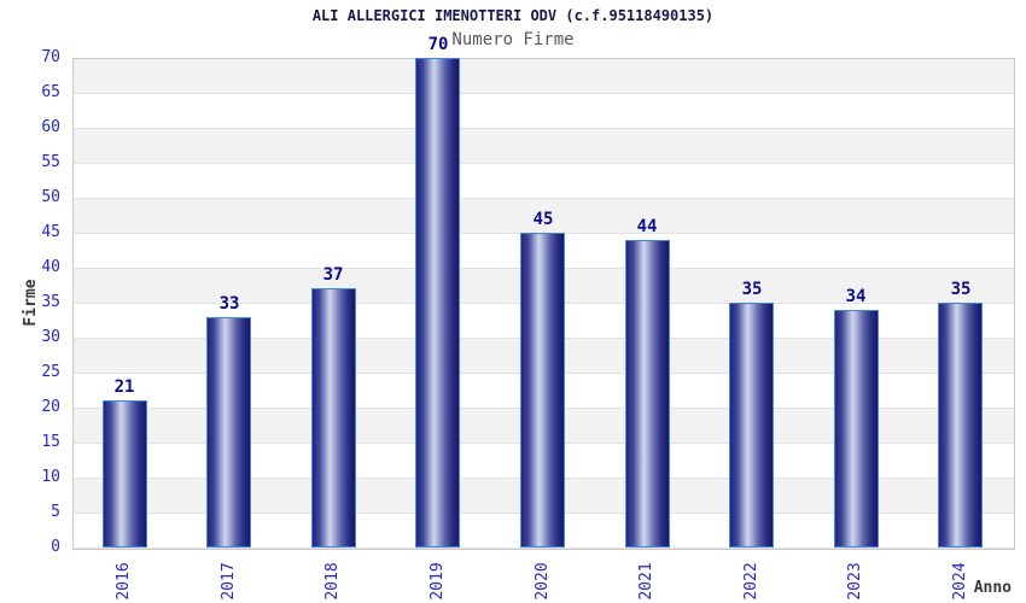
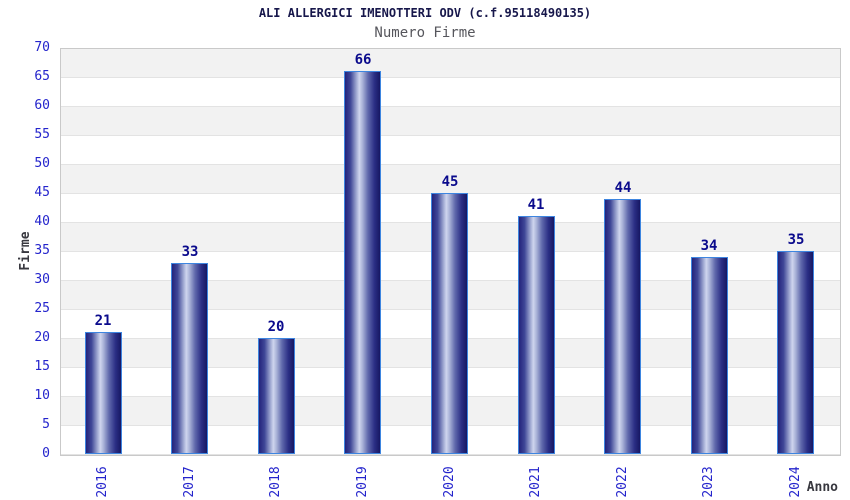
2018: 37 -> 20
2019: 70 -> 66
2021: 44 -> 41
2022: 35 -> 44
